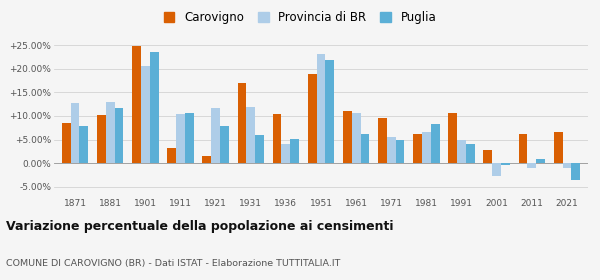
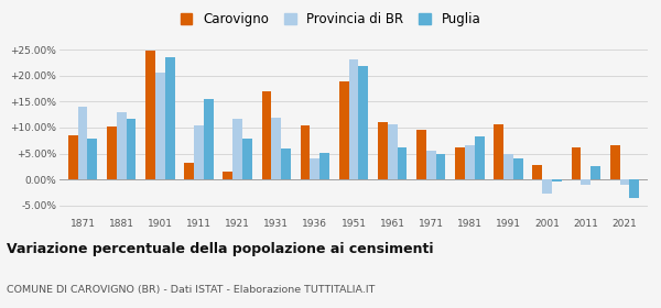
Provincia di BR/1871: 12.7% -> 14.0%
Puglia/1911: 10.6% -> 15.5%
Puglia/2011: 0.8% -> 2.5%
